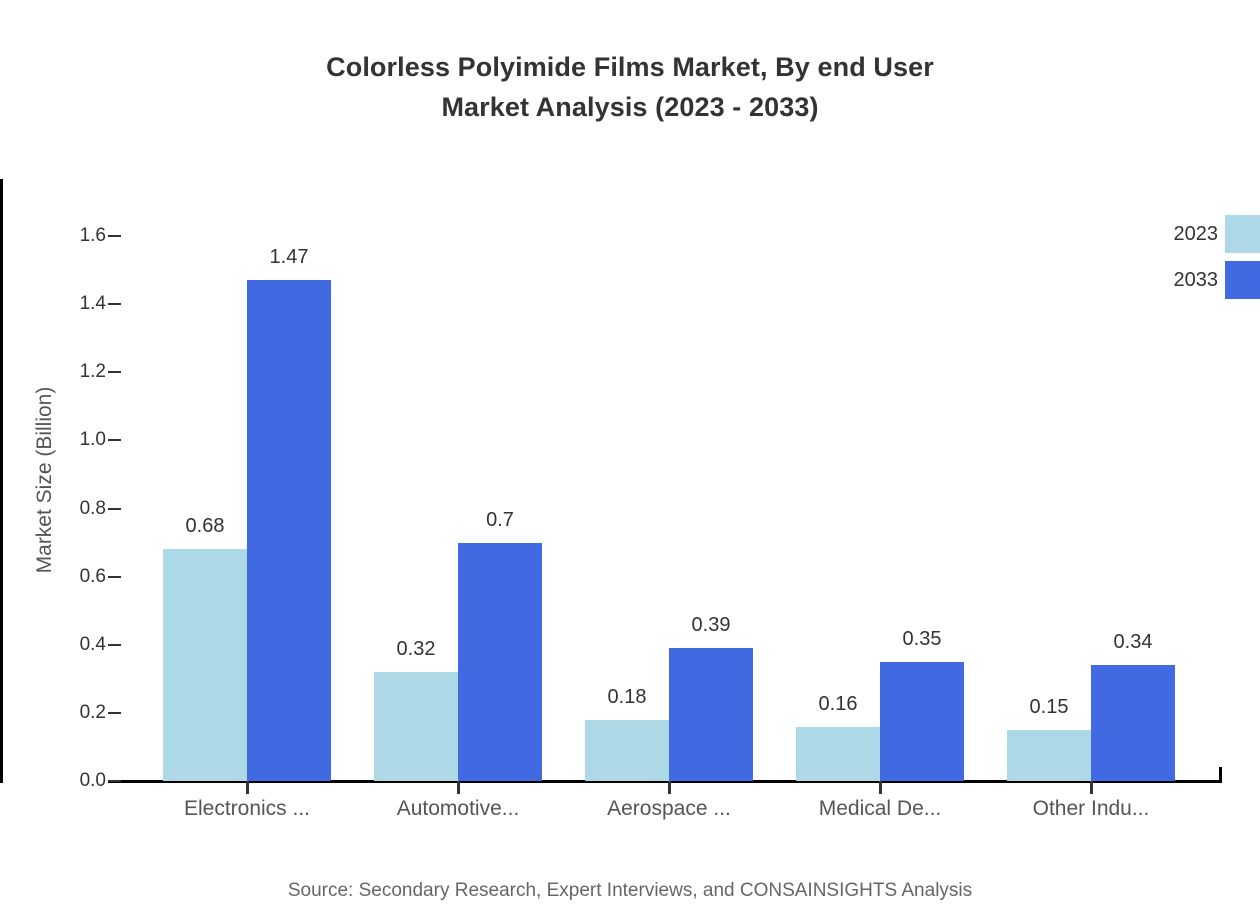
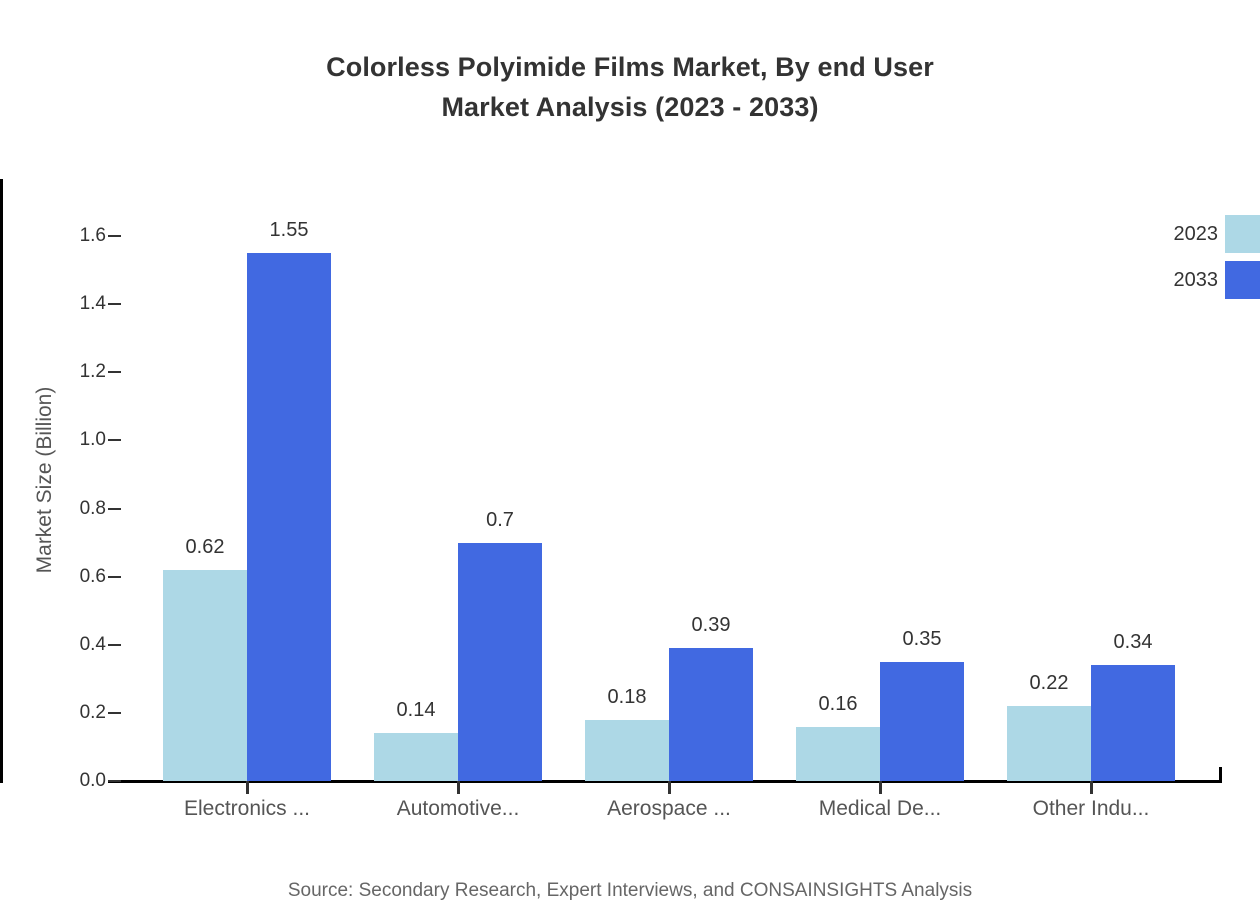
2023/Electronics ...: 0.68 -> 0.62
2033/Electronics ...: 1.47 -> 1.55
2023/Automotive...: 0.32 -> 0.14
2023/Other Indu...: 0.15 -> 0.22
